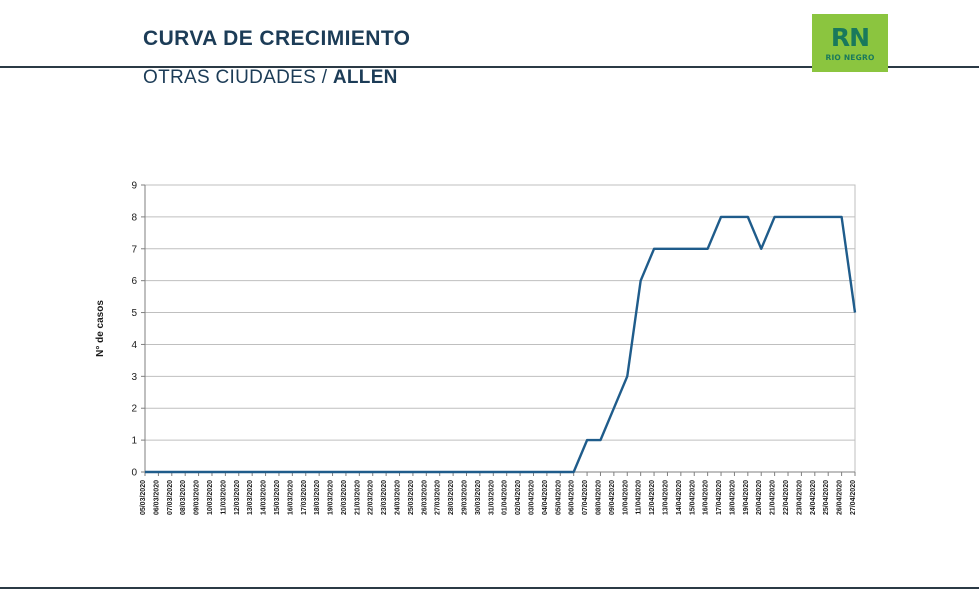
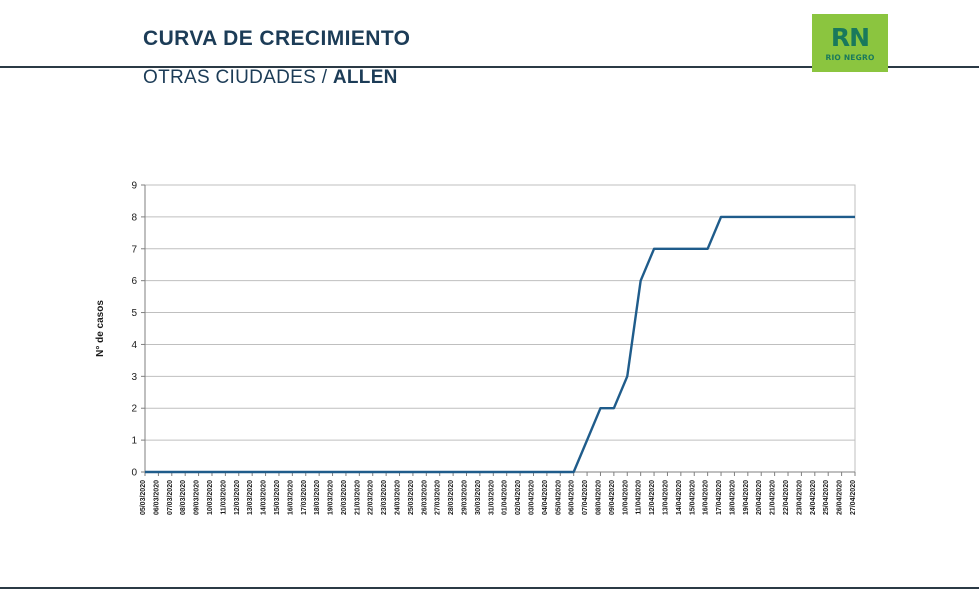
08/04/2020: 1 -> 2
20/04/2020: 7 -> 8
27/04/2020: 5 -> 8
